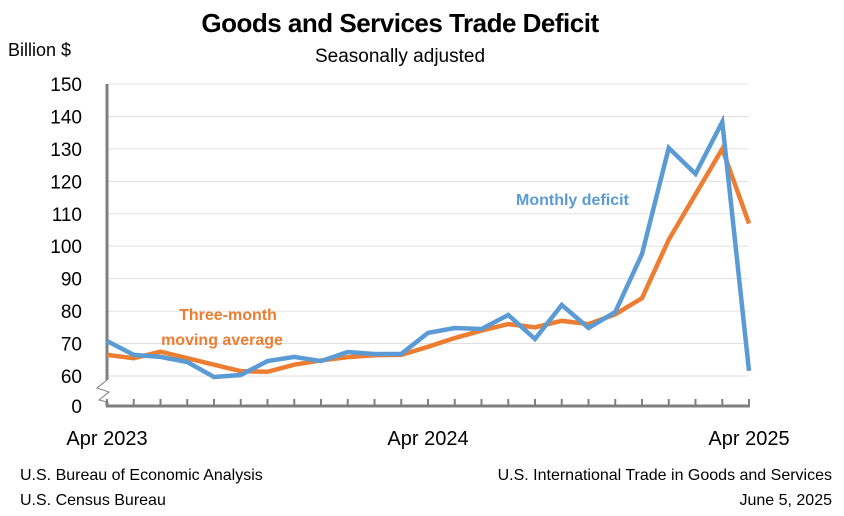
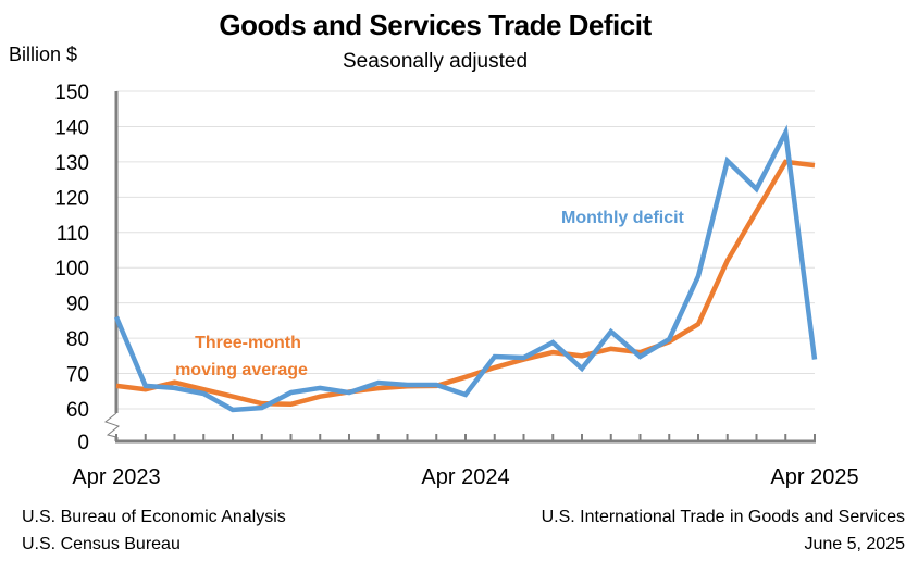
Monthly deficit/Apr 2023: 71 -> 86
Monthly deficit/Apr 2024: 73 -> 64
Monthly deficit/Apr 2025: 62 -> 74
Three-month moving average/Apr 2025: 107 -> 129
